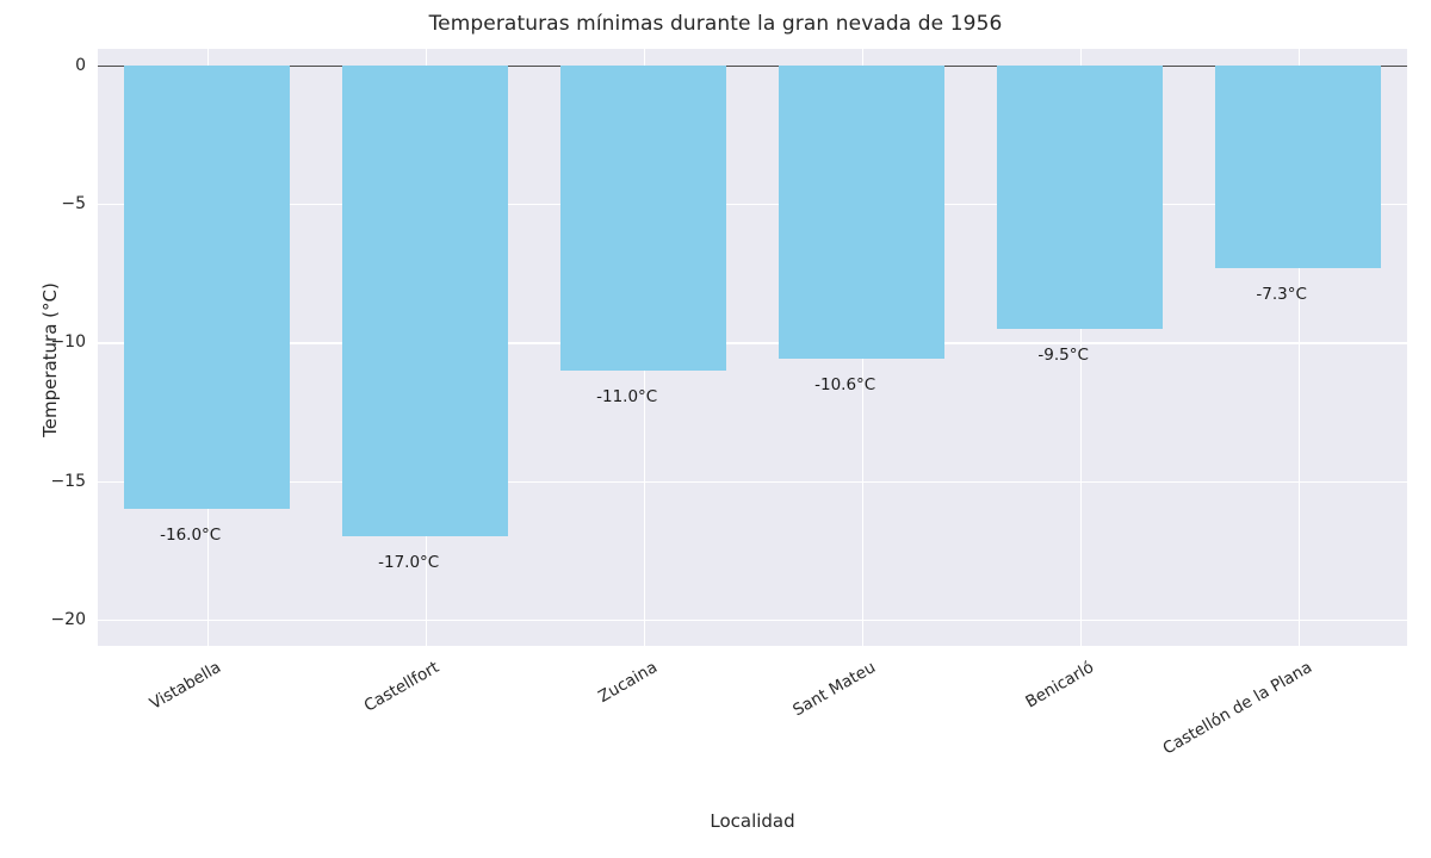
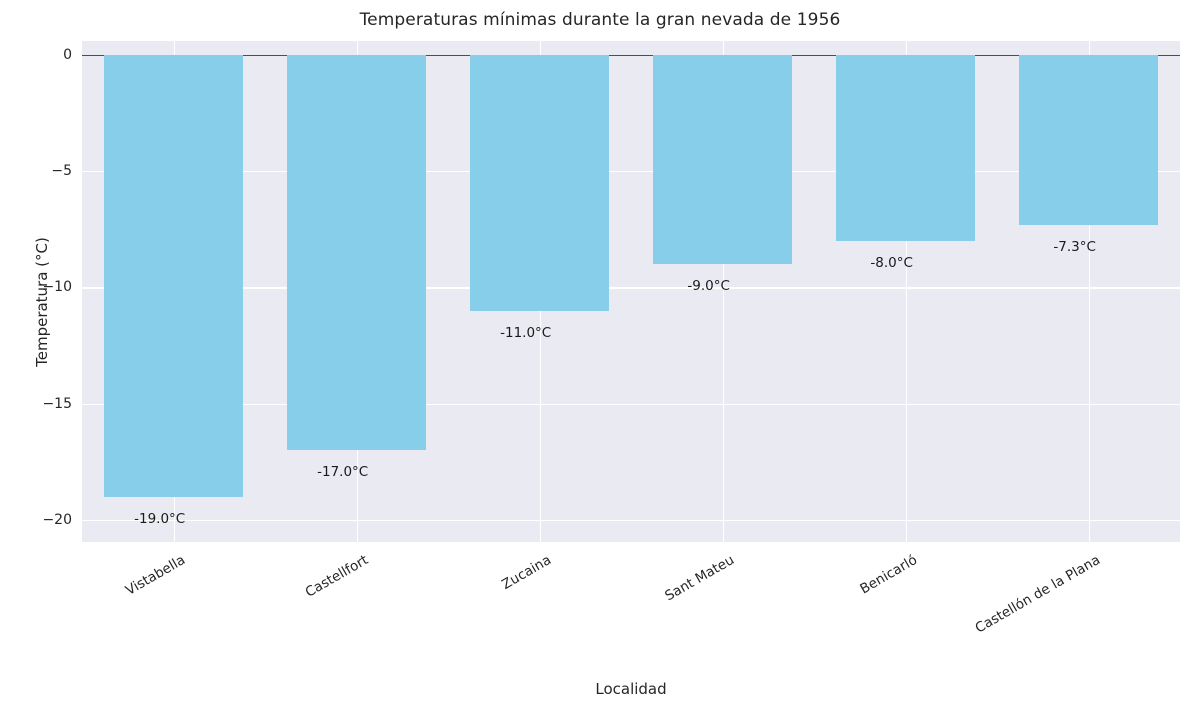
Vistabella: -16.0°C -> -19.0°C
Sant Mateu: -10.6°C -> -9.0°C
Benicarló: -9.5°C -> -8.0°C
